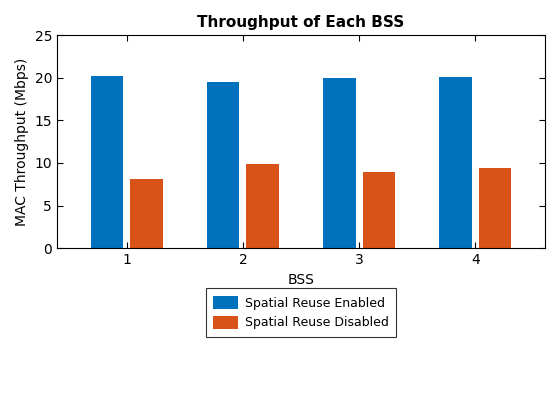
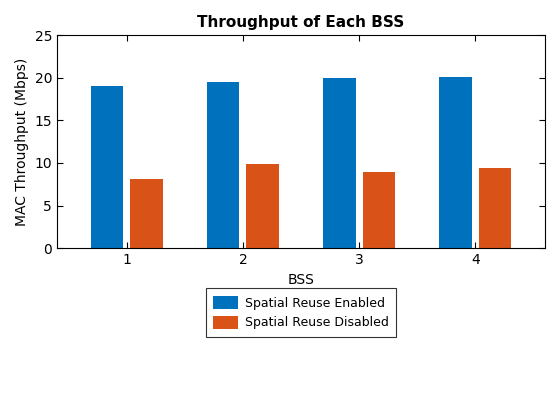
Spatial Reuse Enabled/1: 20.2 -> 19.0
